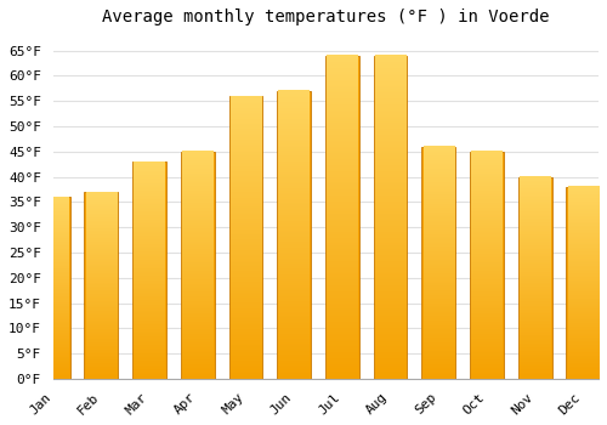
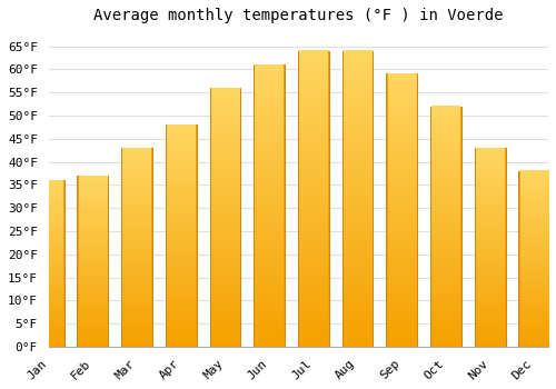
Apr: 45°F -> 48°F
Jun: 57°F -> 61°F
Sep: 46°F -> 59°F
Oct: 45°F -> 52°F
Nov: 40°F -> 43°F
